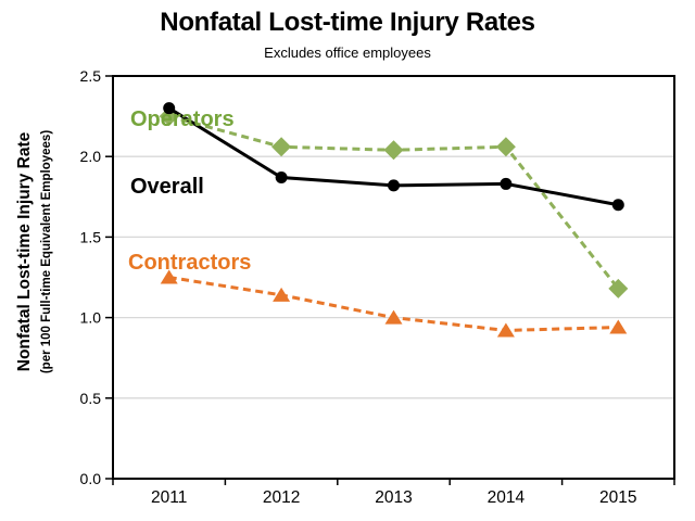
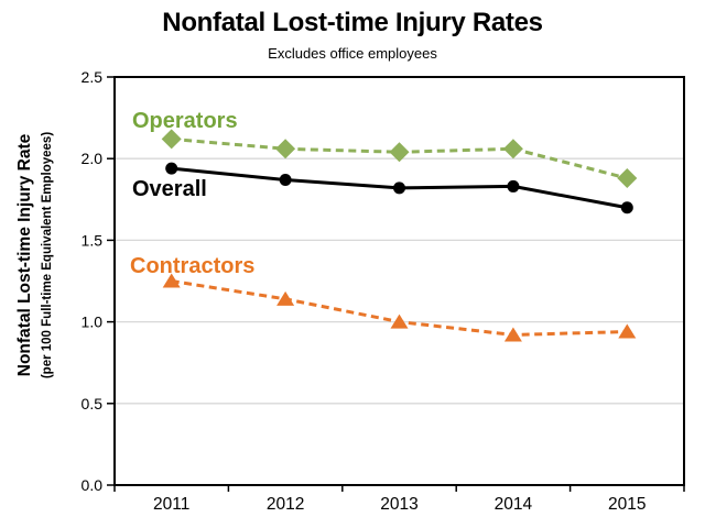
Operators/2011: 2.25 -> 2.12
Overall/2011: 2.30 -> 1.94
Operators/2015: 1.18 -> 1.88
